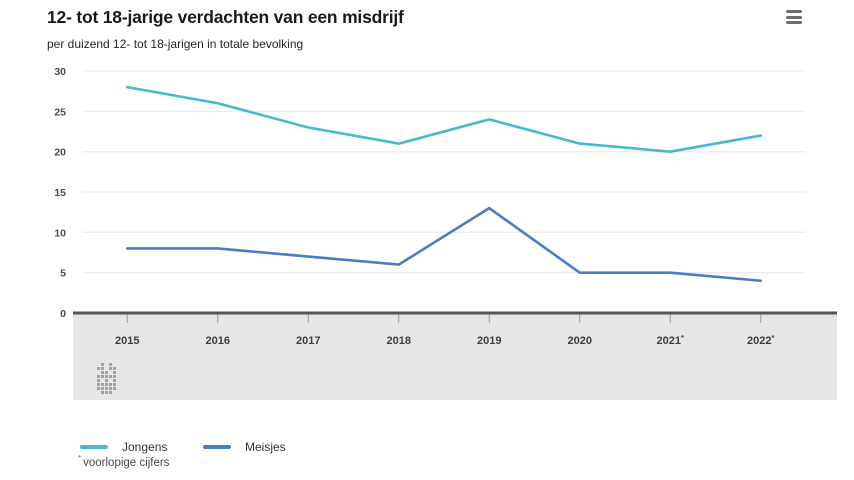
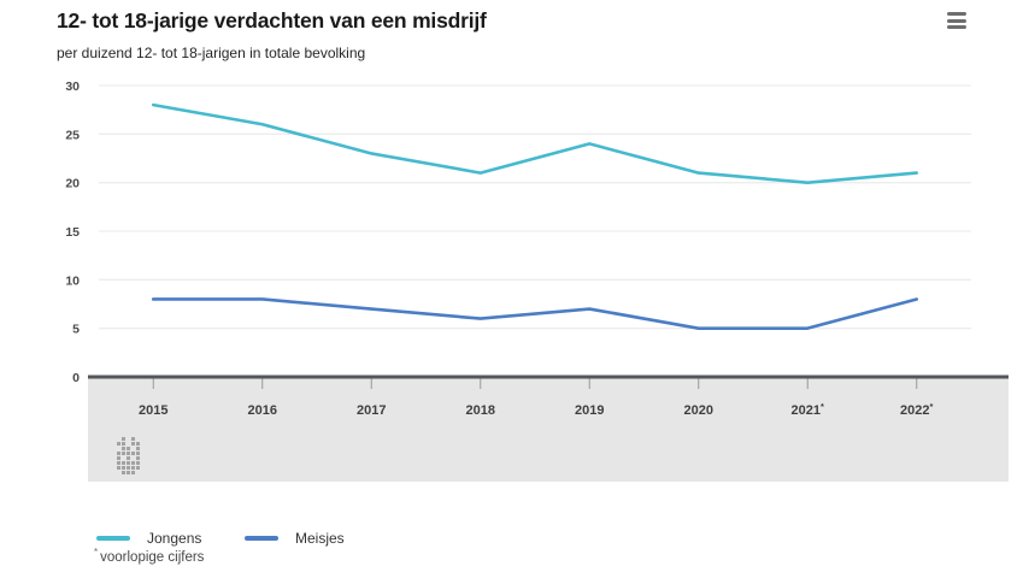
Meisjes/2019: 13 -> 7
Jongens/2022: 22 -> 21
Meisjes/2022: 4 -> 8
